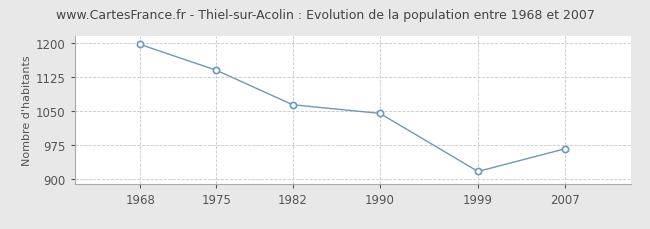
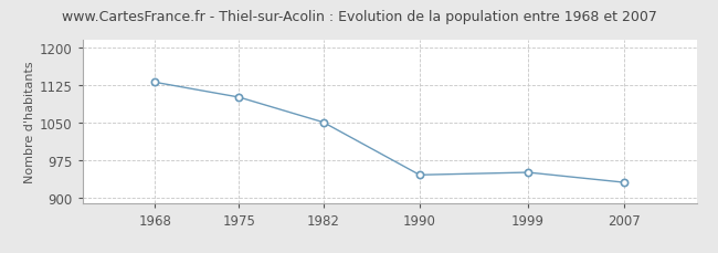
1968: 1196 -> 1130
1975: 1139 -> 1100
1982: 1063 -> 1050
1990: 1044 -> 945
1999: 916 -> 950
2007: 966 -> 930
